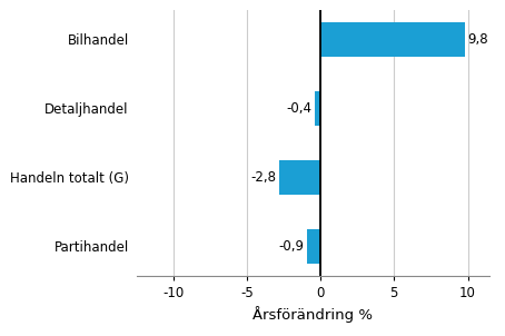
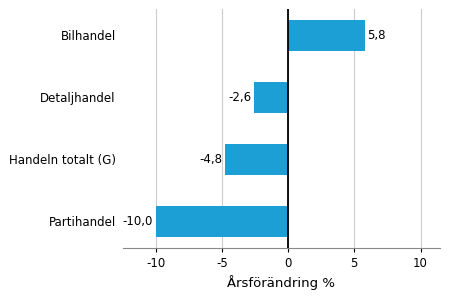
Bilhandel: 9,8 -> 5,8
Detaljhandel: -0,4 -> -2,6
Handeln totalt (G): -2,8 -> -4,8
Partihandel: -0,9 -> -10,0
